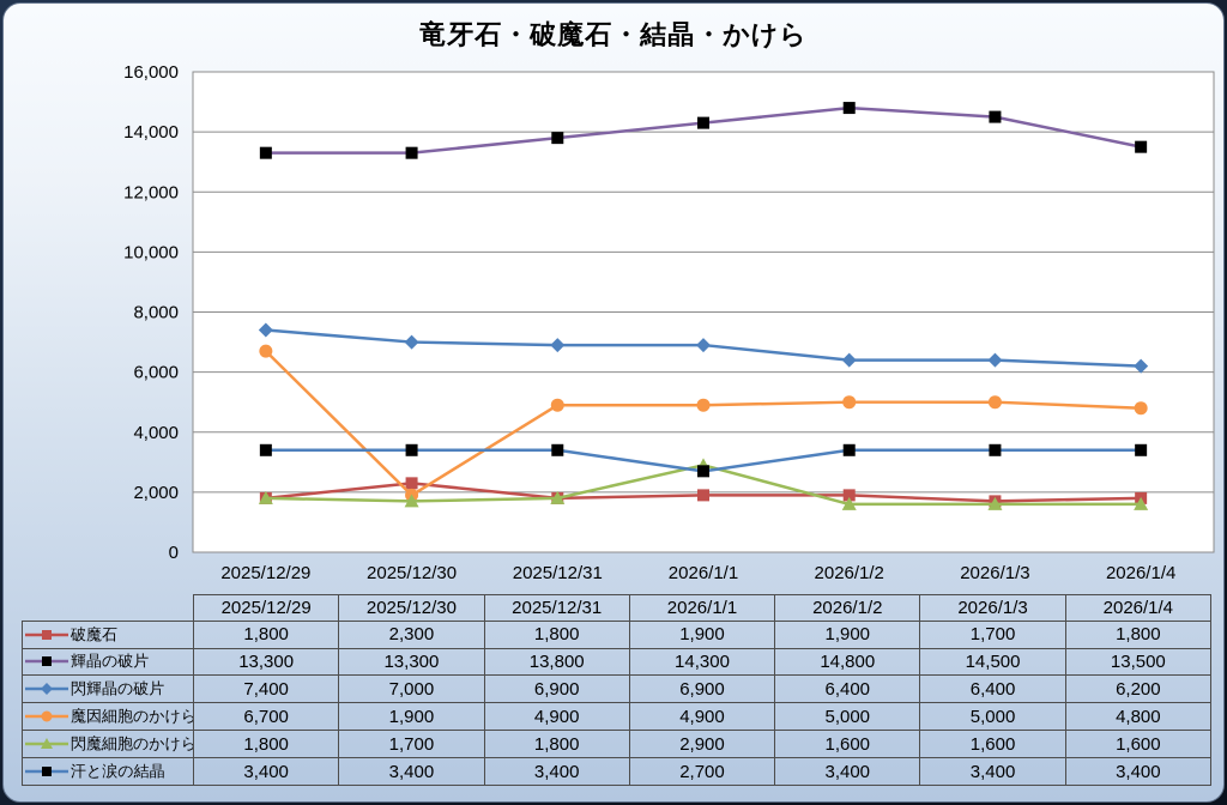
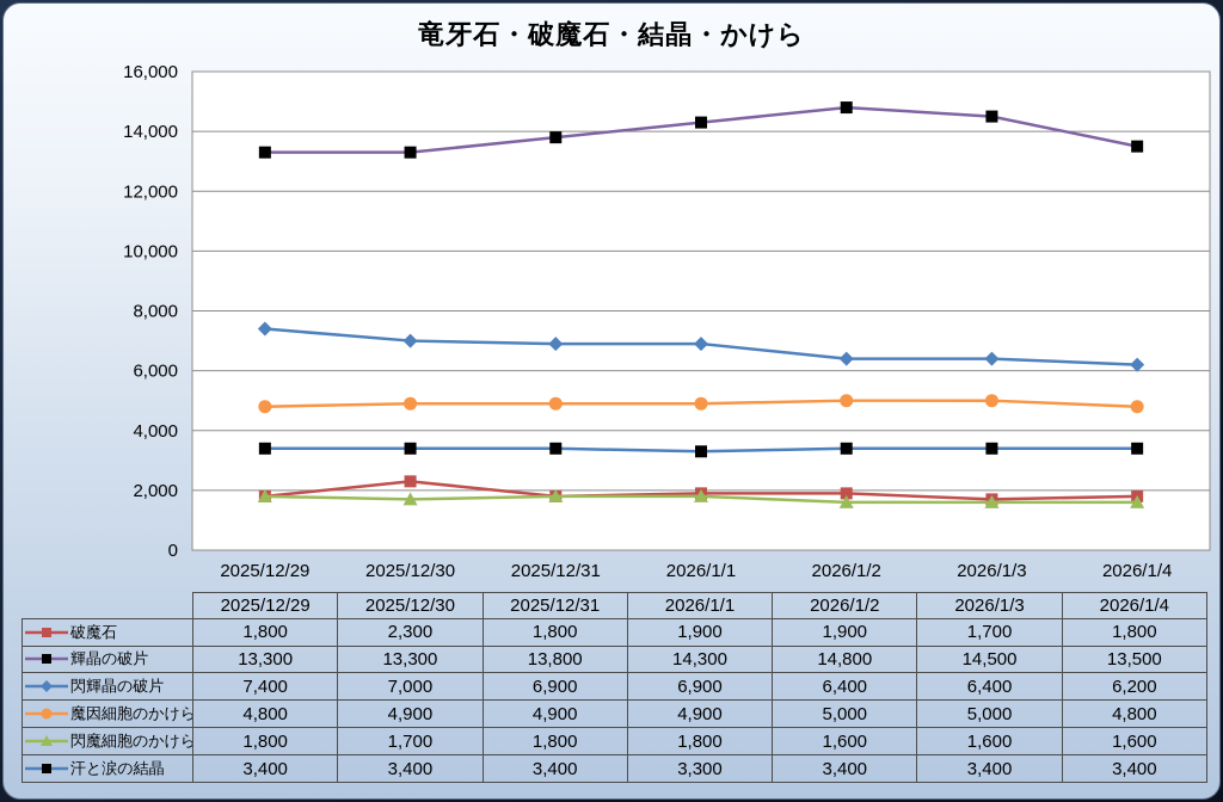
魔因細胞のかけら/2025/12/29: 6,700 -> 4,800
魔因細胞のかけら/2025/12/30: 1,900 -> 4,900
閃魔細胞のかけら/2026/1/1: 2,900 -> 1,800
汗と涙の結晶/2026/1/1: 2,700 -> 3,300
